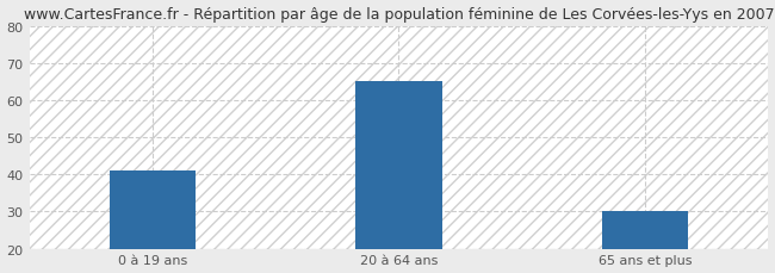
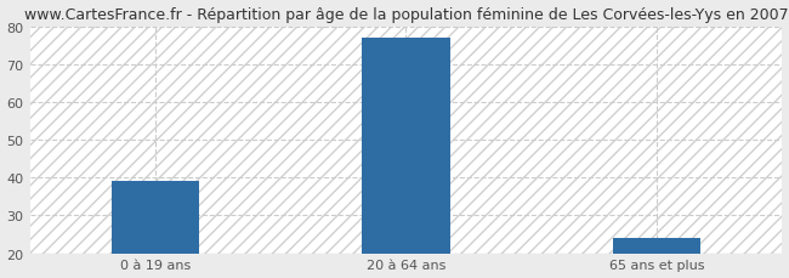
0 à 19 ans: 41 -> 39
20 à 64 ans: 65 -> 77
65 ans et plus: 30 -> 24
